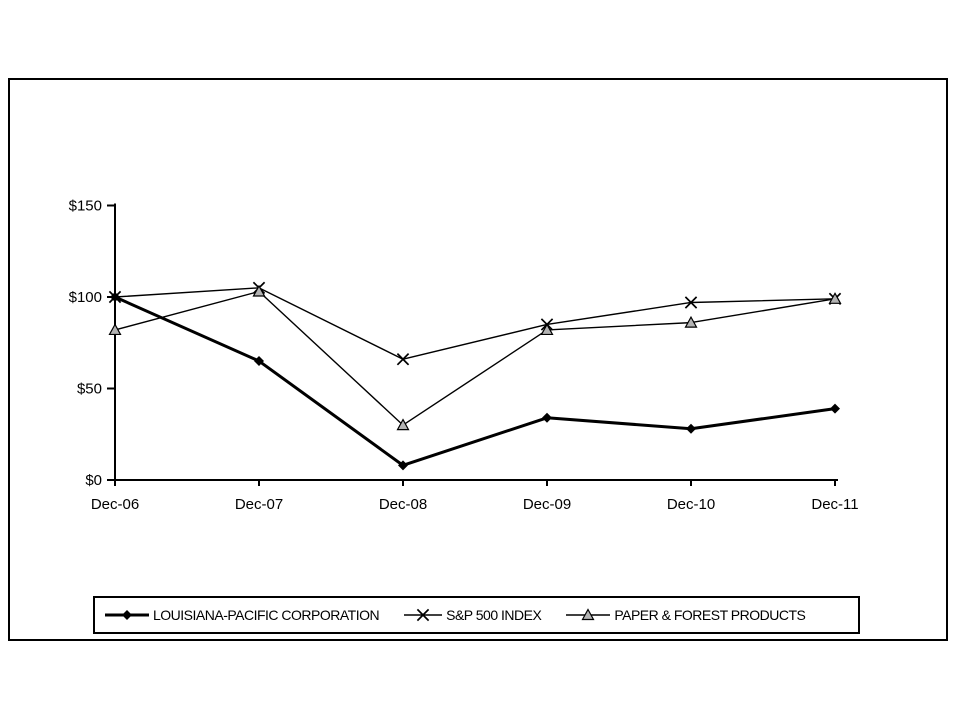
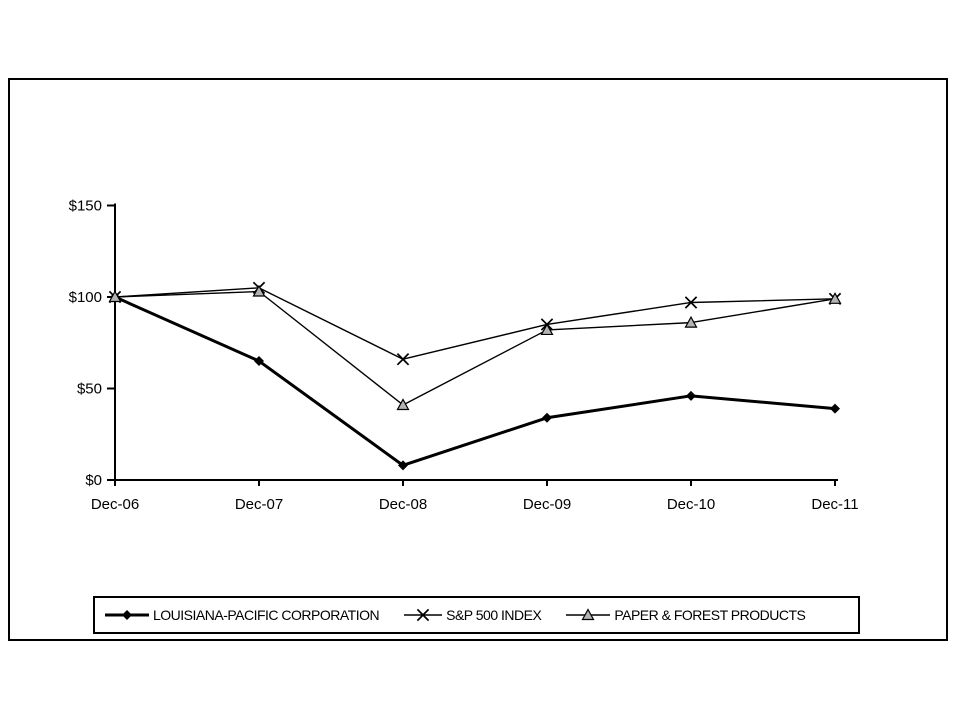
PAPER & FOREST PRODUCTS/Dec-06: $82 -> $100
PAPER & FOREST PRODUCTS/Dec-08: $30 -> $41
LOUISIANA-PACIFIC CORPORATION/Dec-10: $28 -> $46
